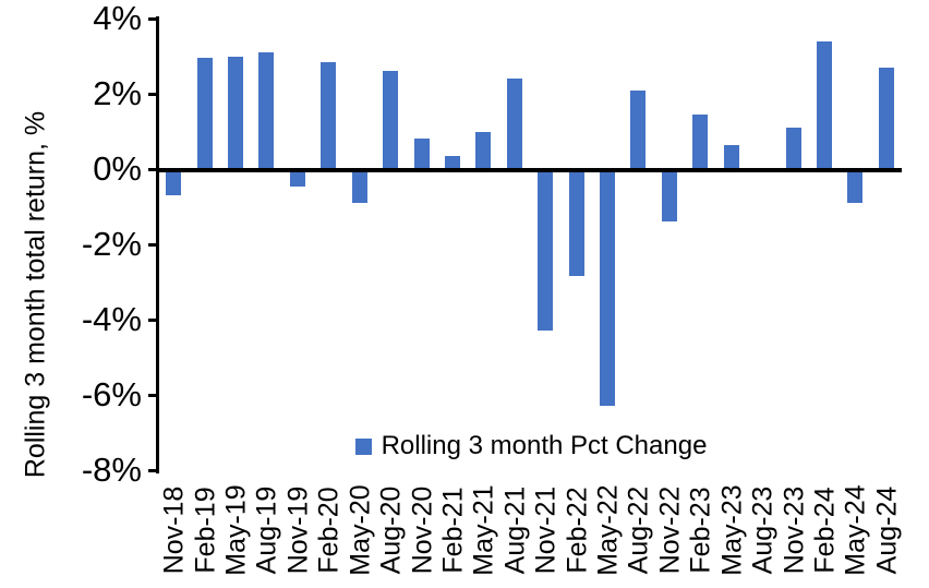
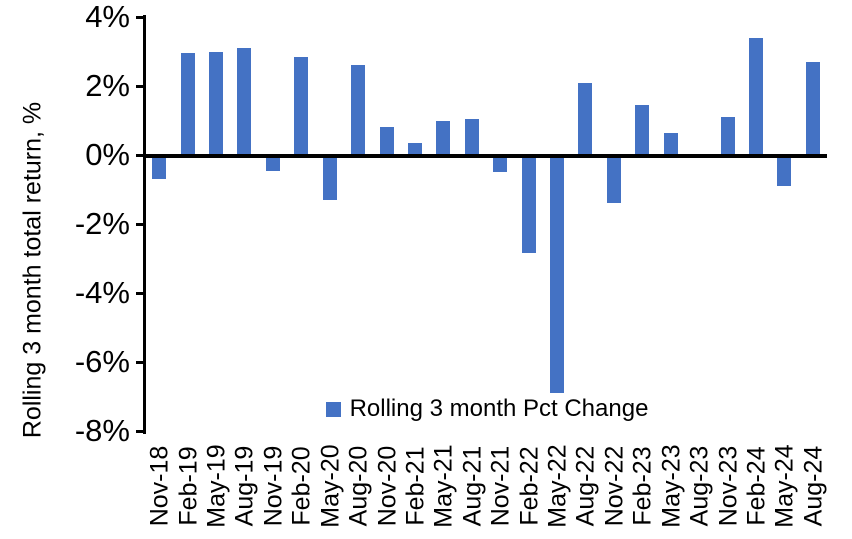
May-20: -0.9% -> -1.3%
Aug-21: 2.4% -> 1.1%
Nov-21: -4.3% -> -0.5%
May-22: -6.3% -> -6.9%
